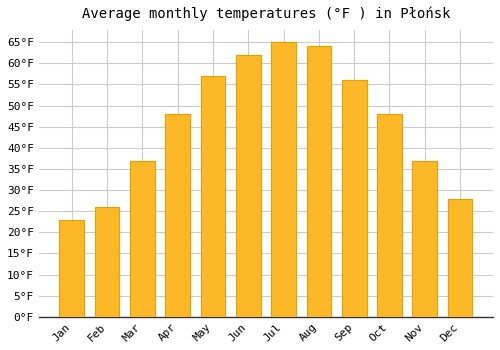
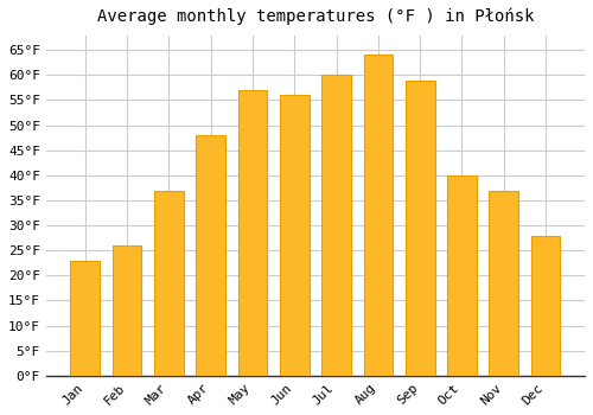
Jun: 62°F -> 56°F
Jul: 65°F -> 60°F
Sep: 56°F -> 59°F
Oct: 48°F -> 40°F
